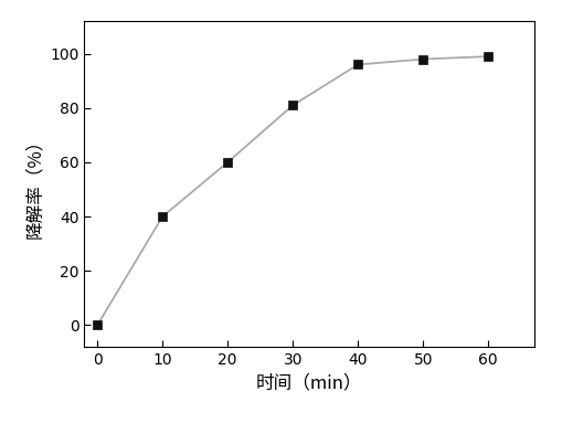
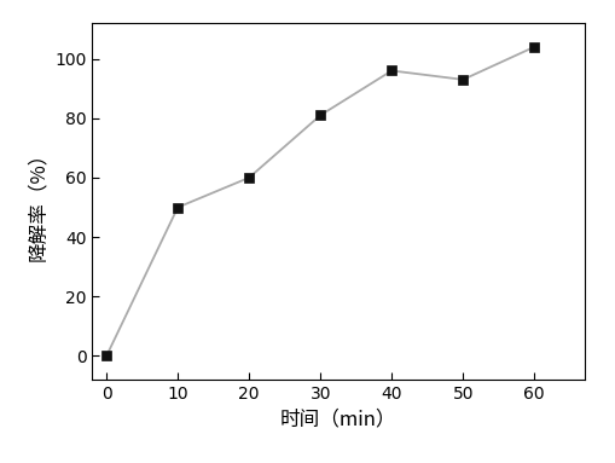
10: 40 -> 50
50: 98 -> 93
60: 99 -> 104
